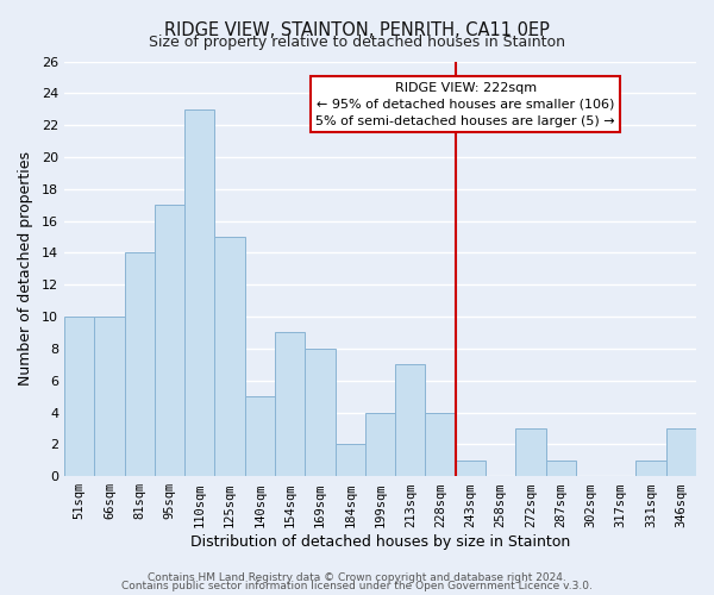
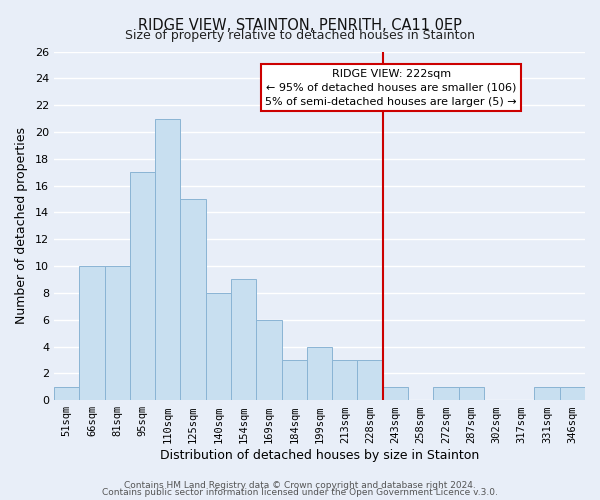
51sqm: 10 -> 1
81sqm: 14 -> 10
110sqm: 23 -> 21
140sqm: 5 -> 8
169sqm: 8 -> 6
184sqm: 2 -> 3
213sqm: 7 -> 3
228sqm: 4 -> 3
272sqm: 3 -> 1
346sqm: 3 -> 1
